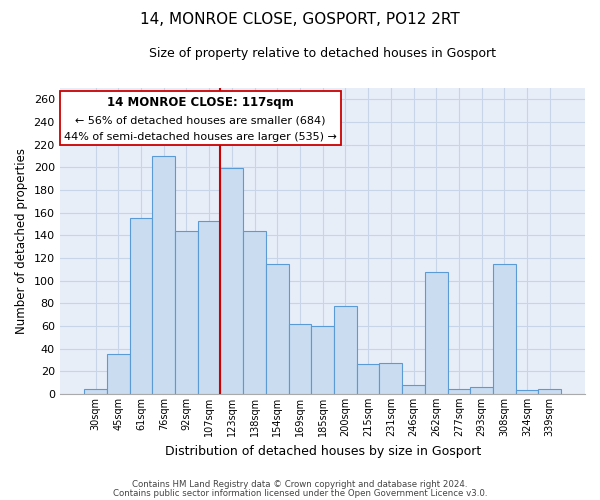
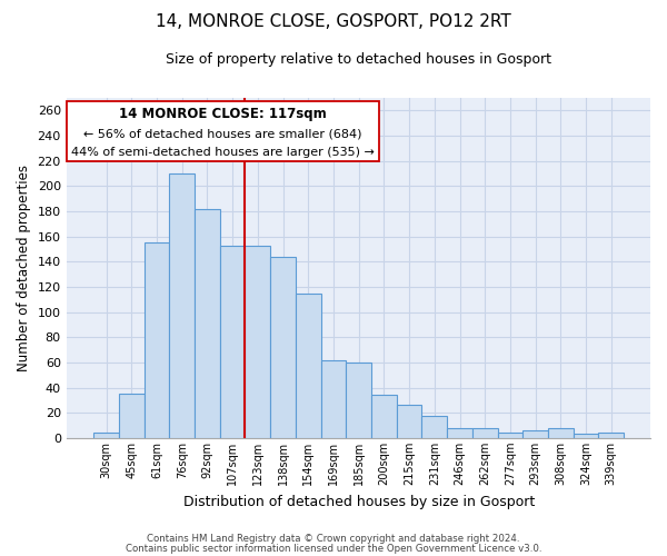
92sqm: 144 -> 182
123sqm: 199 -> 153
200sqm: 78 -> 34
231sqm: 27 -> 18
262sqm: 108 -> 8
308sqm: 115 -> 8
